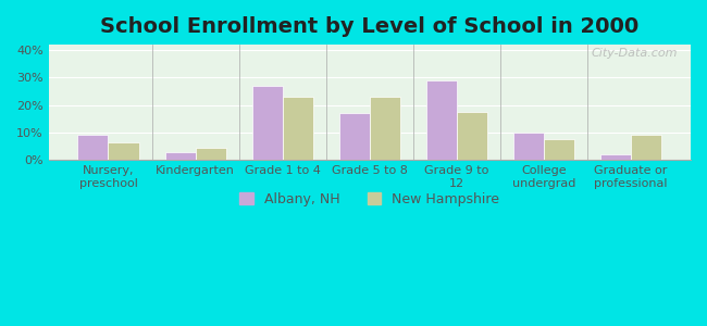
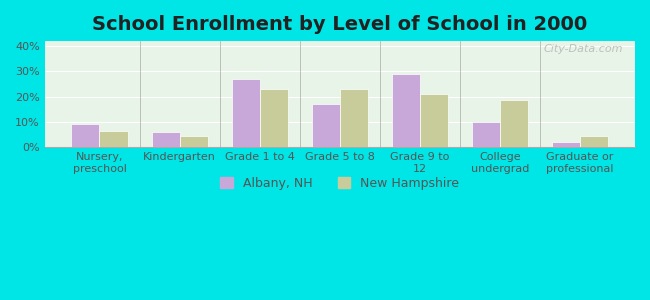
Albany, NH/Kindergarten: 3% -> 6%
New Hampshire/Grade 9 to 12: 17.5% -> 21.0%
New Hampshire/College undergrad: 7.5% -> 18.5%
New Hampshire/Graduate or professional: 9.0% -> 4.5%
